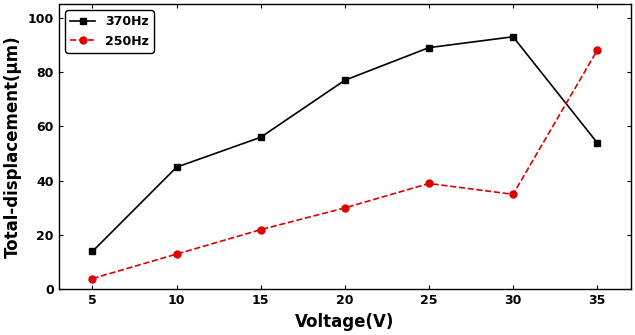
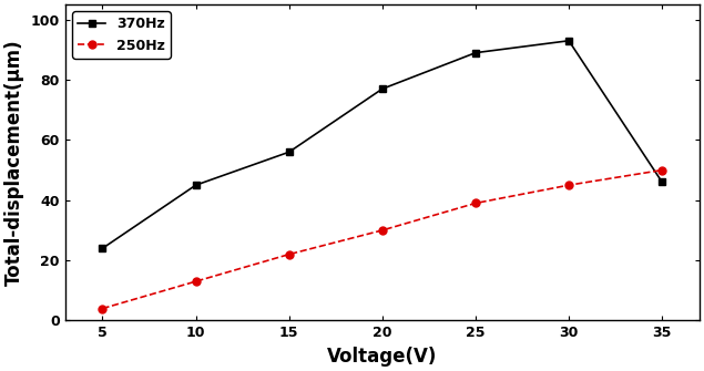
370Hz/5: 14 -> 24
250Hz/30: 35 -> 45
370Hz/35: 54 -> 46
250Hz/35: 88 -> 50
